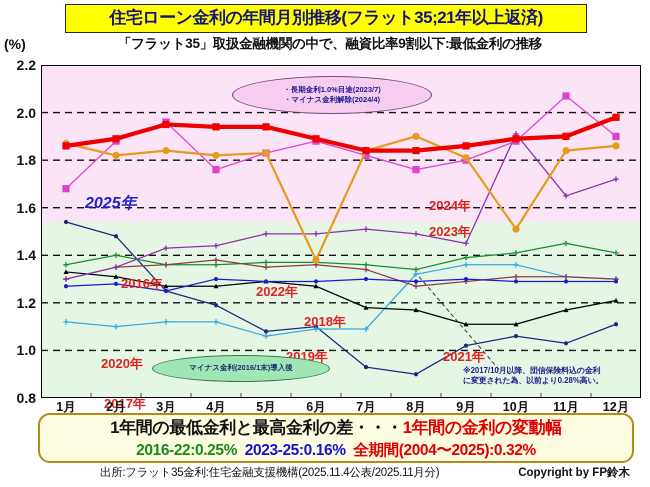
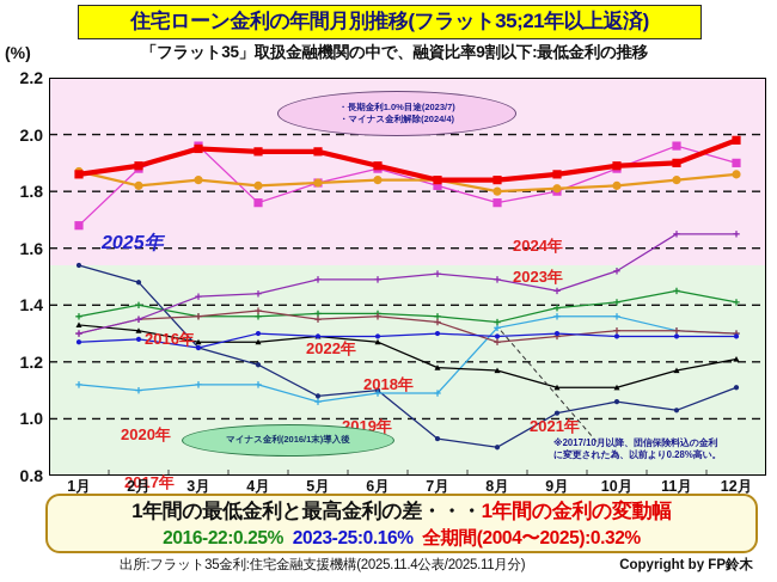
2024年/6月: 1.38 -> 1.84
2024年/8月: 1.90 -> 1.80
2024年/10月: 1.51 -> 1.82
2022年/10月: 1.91 -> 1.52
2023年/11月: 2.07 -> 1.96
2022年/12月: 1.72 -> 1.65
